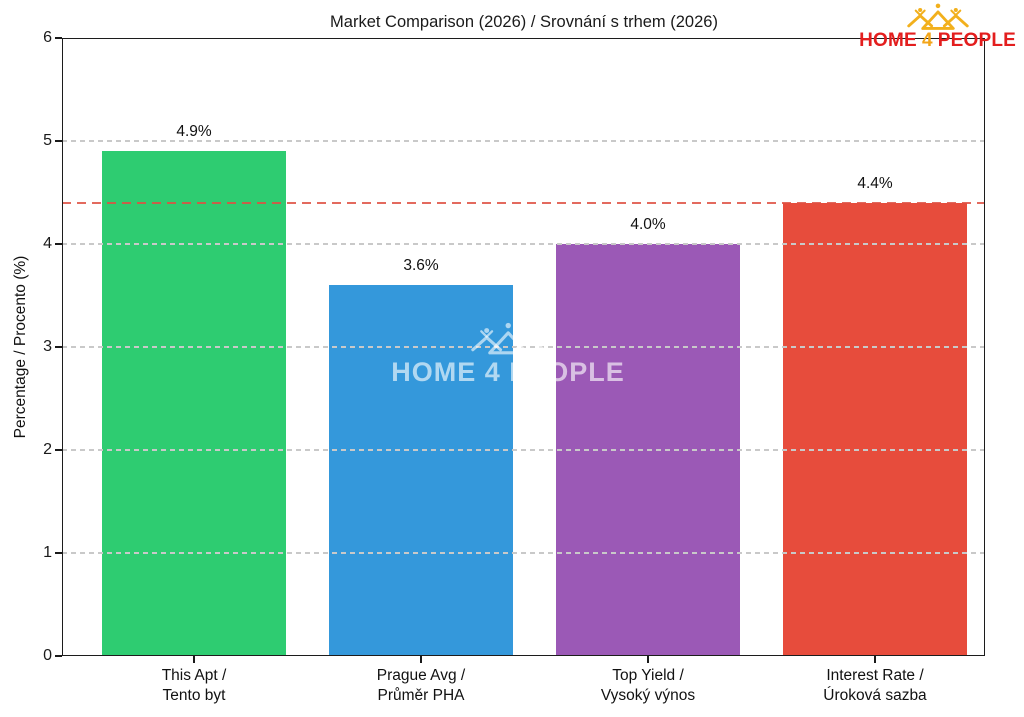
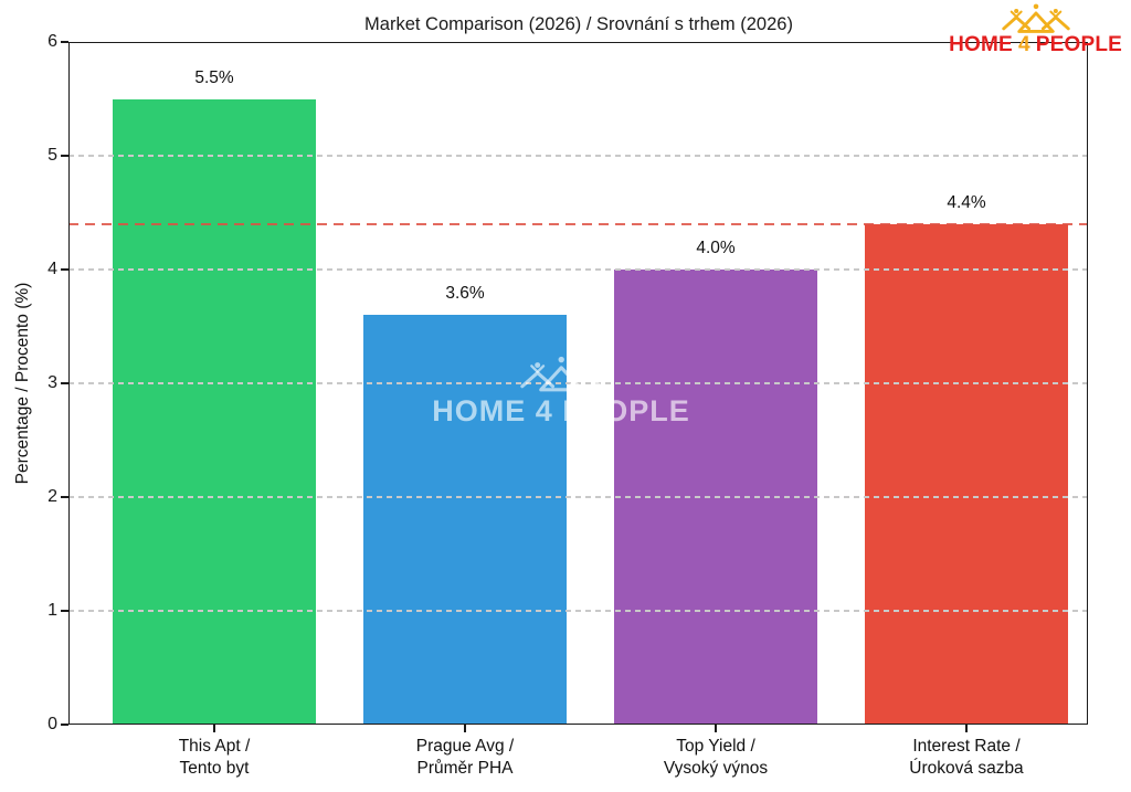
This Apt / Tento byt: 4.9% -> 5.5%
